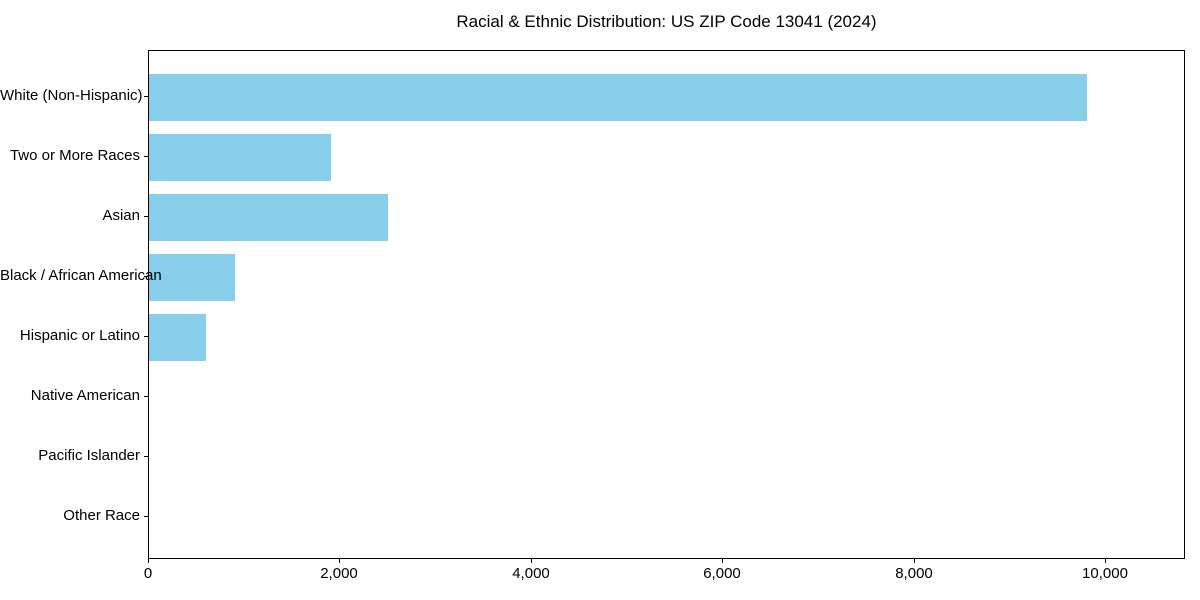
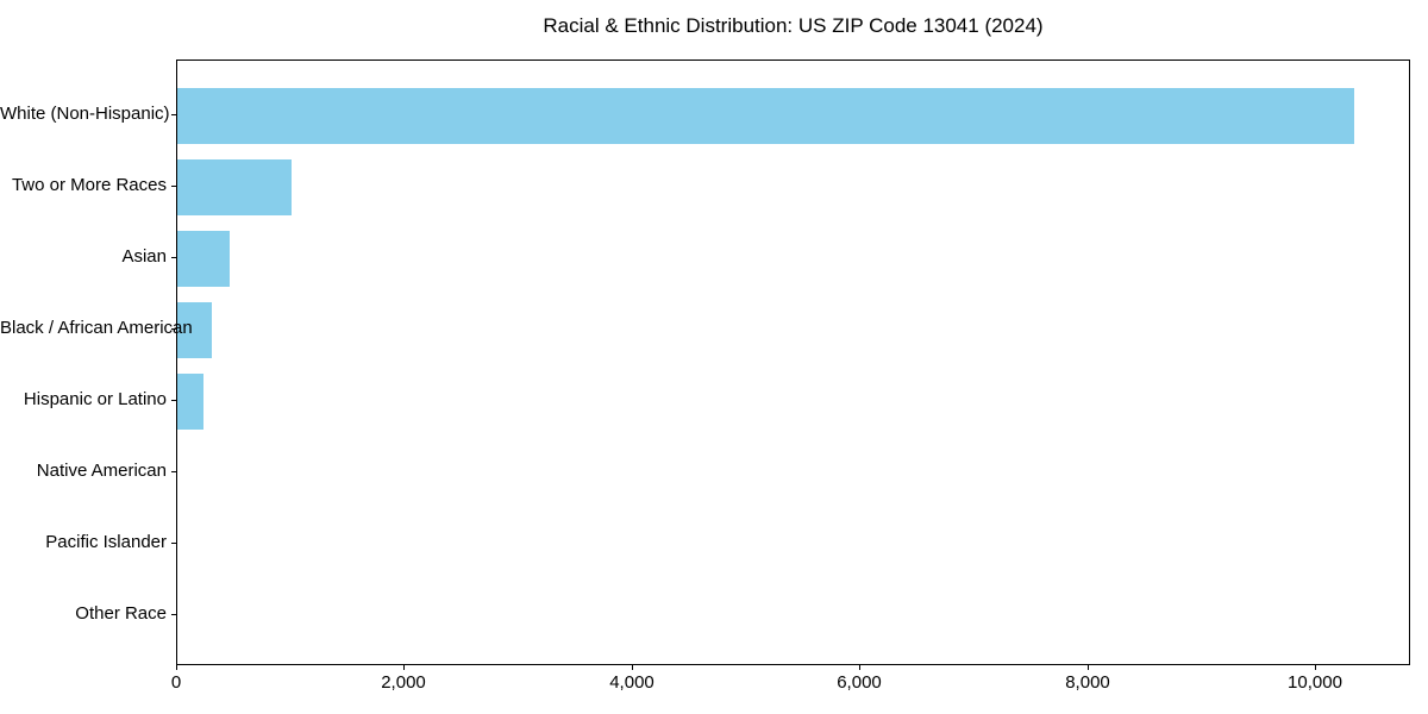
White (Non-Hispanic): 9800 -> 10300
Two or More Races: 1900 -> 1000
Asian: 2500 -> 500
Black / African American: 900 -> 300
Hispanic or Latino: 600 -> 200
